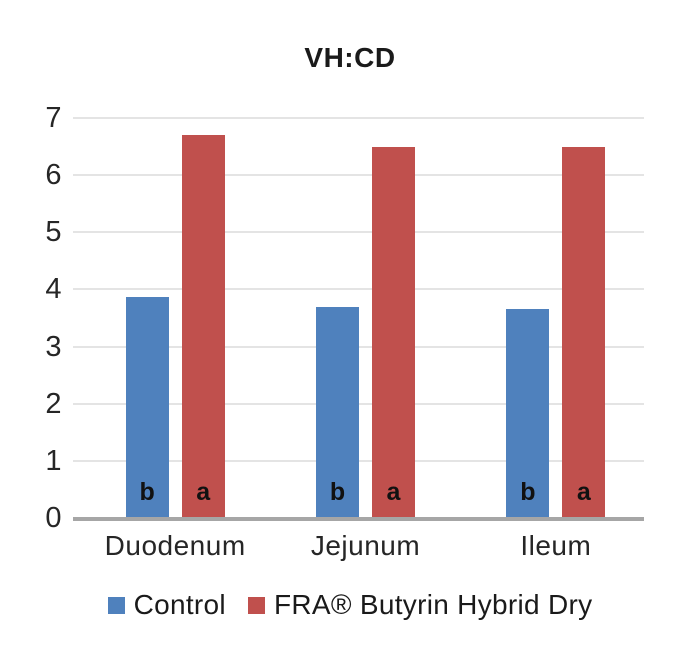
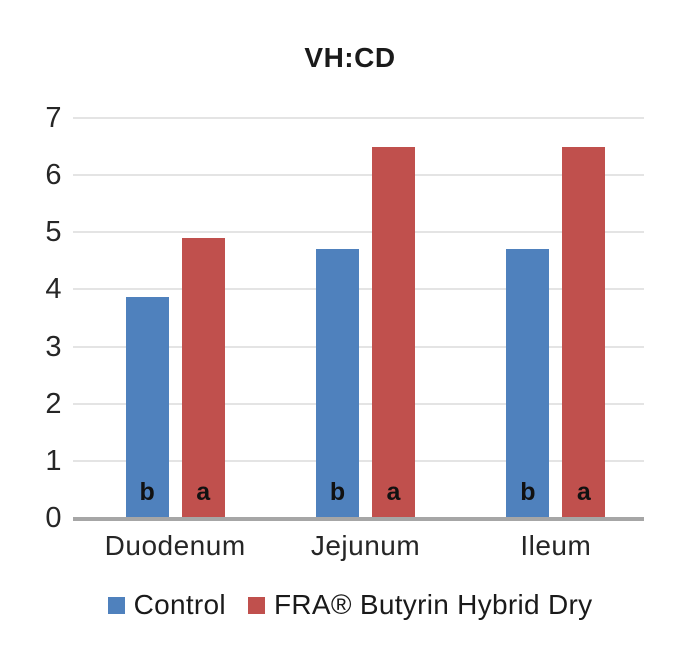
FRA® Butyrin Hybrid Dry/Duodenum: 6.7 -> 4.9
Control/Jejunum: 3.7 -> 4.7
Control/Ileum: 3.6 -> 4.7
